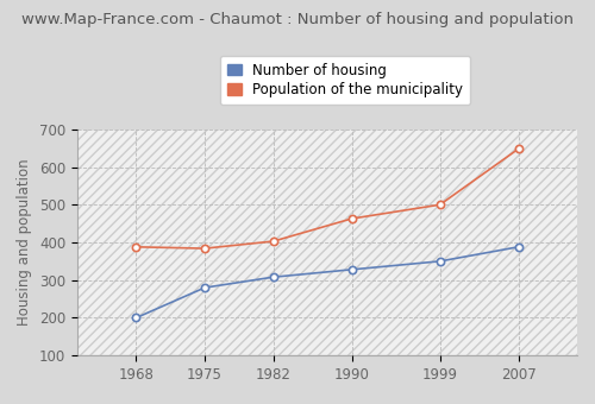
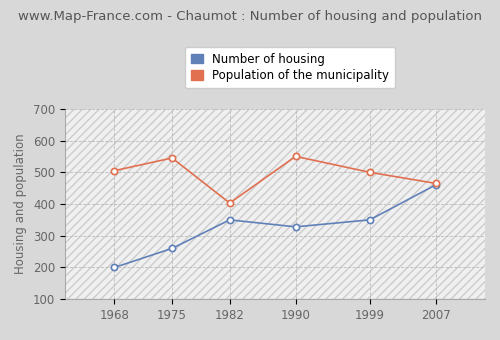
Population of the municipality/1968: 388 -> 505
Number of housing/1975: 280 -> 260
Population of the municipality/1975: 384 -> 545
Number of housing/1982: 308 -> 350
Population of the municipality/1990: 463 -> 550
Number of housing/2007: 388 -> 460
Population of the municipality/2007: 648 -> 465
